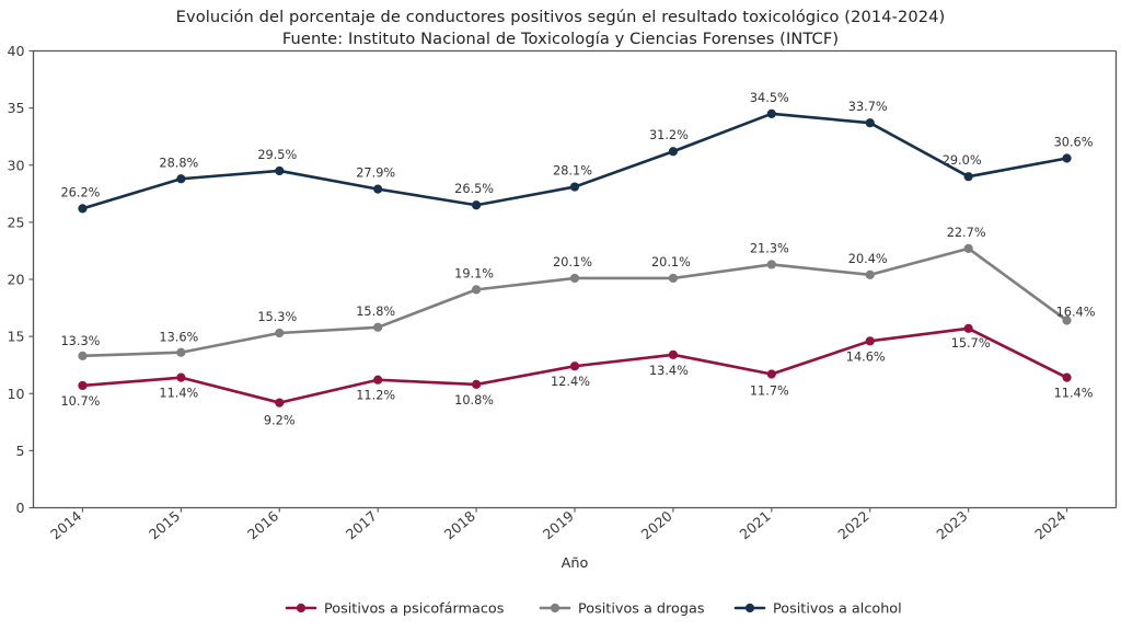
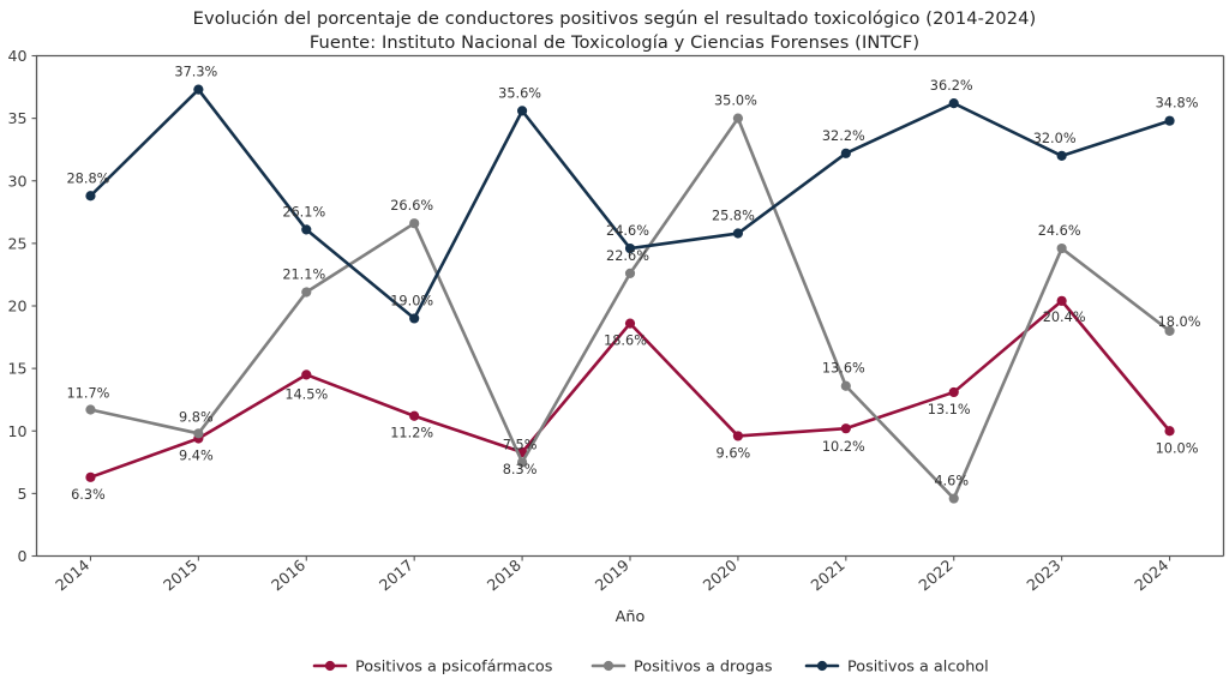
Positivos a psicofármacos/2014: 10.7% -> 6.3%
Positivos a drogas/2014: 13.3% -> 11.7%
Positivos a alcohol/2014: 26.2% -> 28.8%
Positivos a psicofármacos/2015: 11.4% -> 9.4%
Positivos a drogas/2015: 13.6% -> 9.8%
Positivos a alcohol/2015: 28.8% -> 37.3%
Positivos a psicofármacos/2016: 9.2% -> 14.5%
Positivos a drogas/2016: 15.3% -> 21.1%
Positivos a alcohol/2016: 29.5% -> 26.1%
Positivos a drogas/2017: 15.8% -> 26.6%
Positivos a alcohol/2017: 27.9% -> 19.0%
Positivos a psicofármacos/2018: 10.8% -> 8.3%
Positivos a drogas/2018: 19.1% -> 7.5%
Positivos a alcohol/2018: 26.5% -> 35.6%
Positivos a psicofármacos/2019: 12.4% -> 18.6%
Positivos a drogas/2019: 20.1% -> 22.6%
Positivos a alcohol/2019: 28.1% -> 24.6%
Positivos a psicofármacos/2020: 13.4% -> 9.6%
Positivos a drogas/2020: 20.1% -> 35.0%
Positivos a alcohol/2020: 31.2% -> 25.8%
Positivos a psicofármacos/2021: 11.7% -> 10.2%
Positivos a drogas/2021: 21.3% -> 13.6%
Positivos a alcohol/2021: 34.5% -> 32.2%
Positivos a psicofármacos/2022: 14.6% -> 13.1%
Positivos a drogas/2022: 20.4% -> 4.6%
Positivos a alcohol/2022: 33.7% -> 36.2%
Positivos a psicofármacos/2023: 15.7% -> 20.4%
Positivos a drogas/2023: 22.7% -> 24.6%
Positivos a alcohol/2023: 29.0% -> 32.0%
Positivos a psicofármacos/2024: 11.4% -> 10.0%
Positivos a drogas/2024: 16.4% -> 18.0%
Positivos a alcohol/2024: 30.6% -> 34.8%
